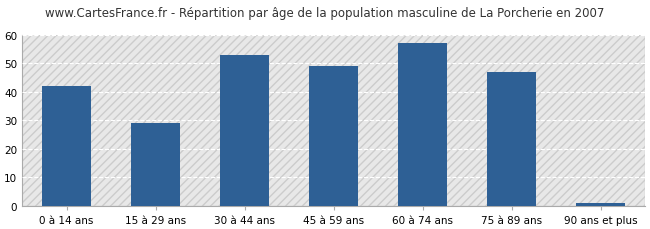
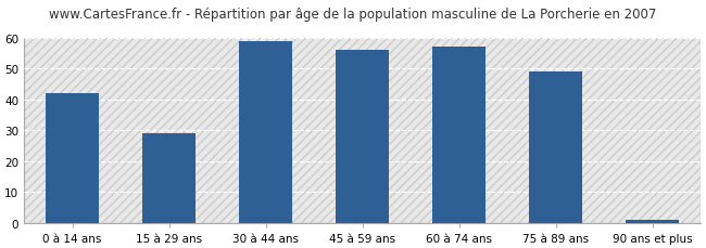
30 à 44 ans: 53 -> 59
45 à 59 ans: 49 -> 56
75 à 89 ans: 47 -> 49
